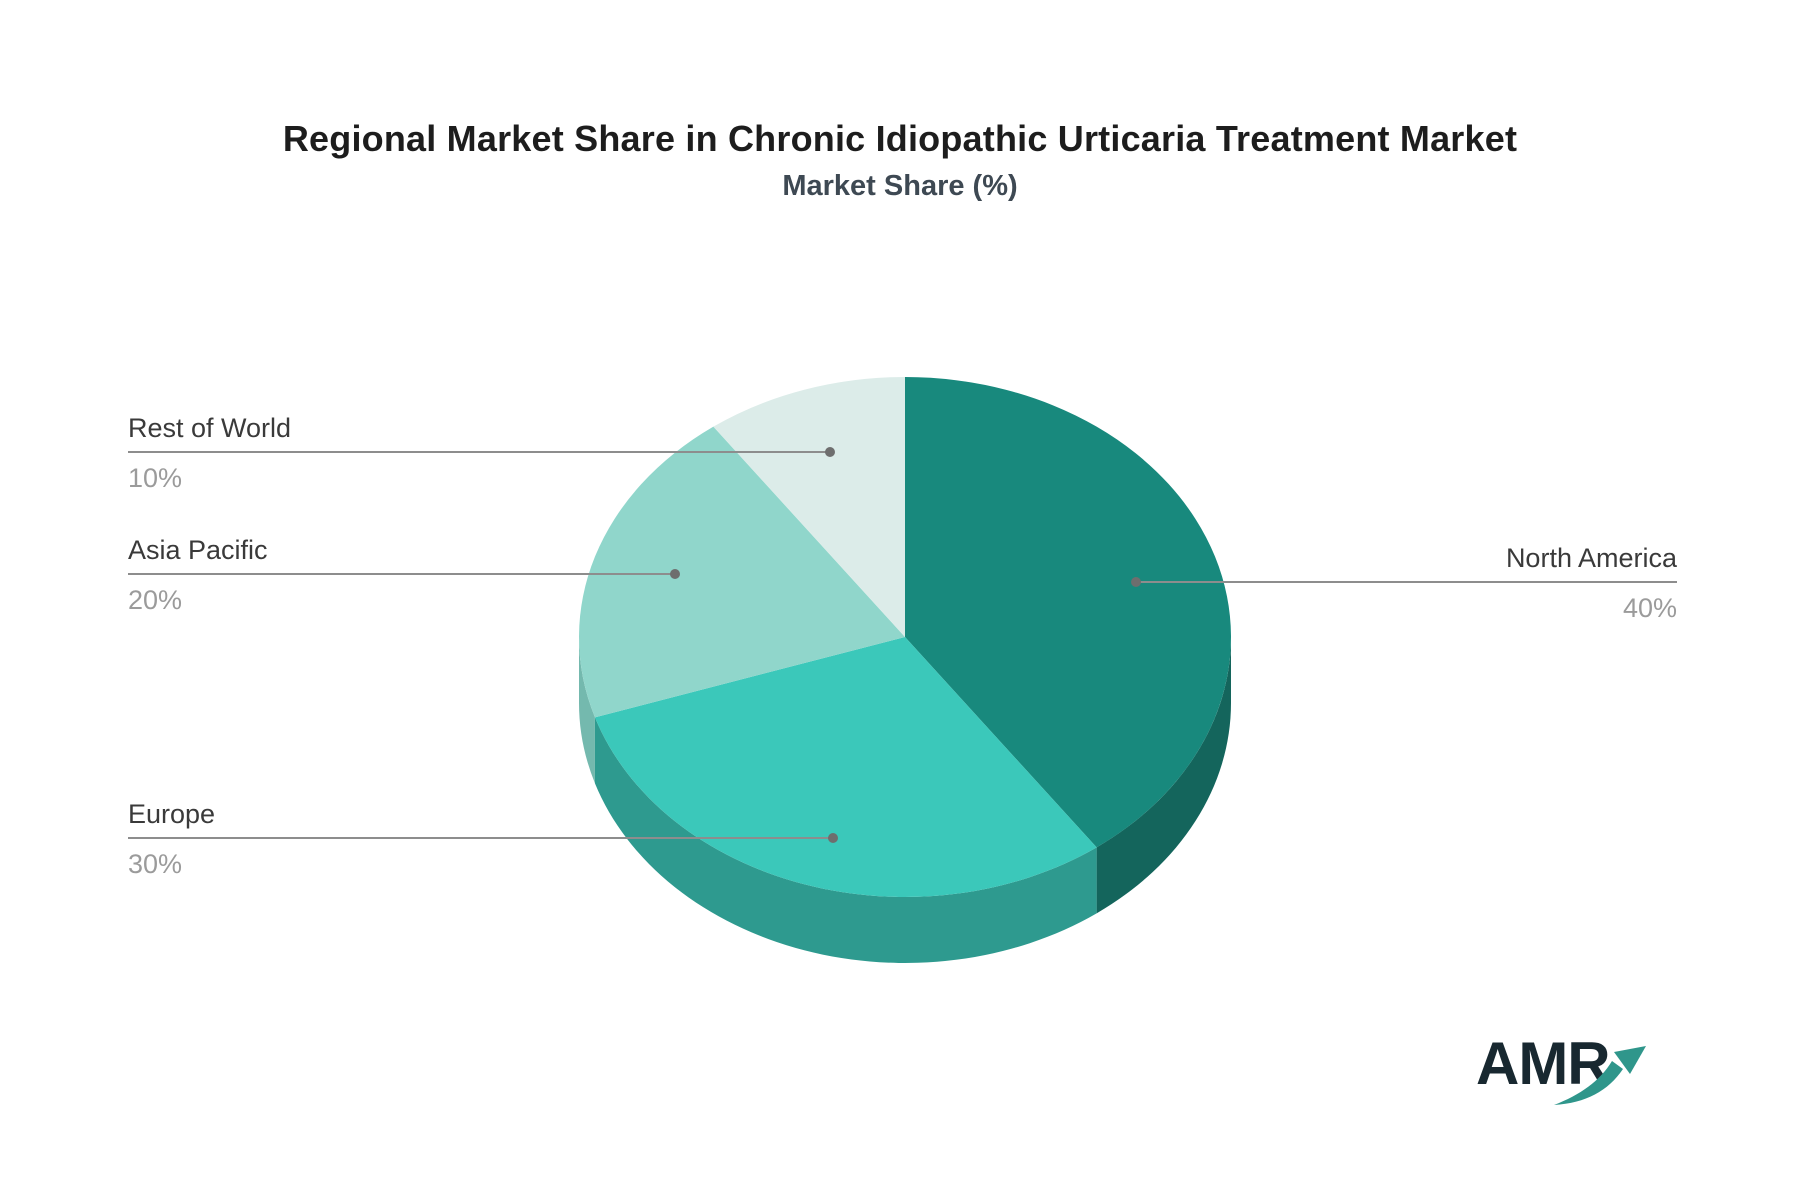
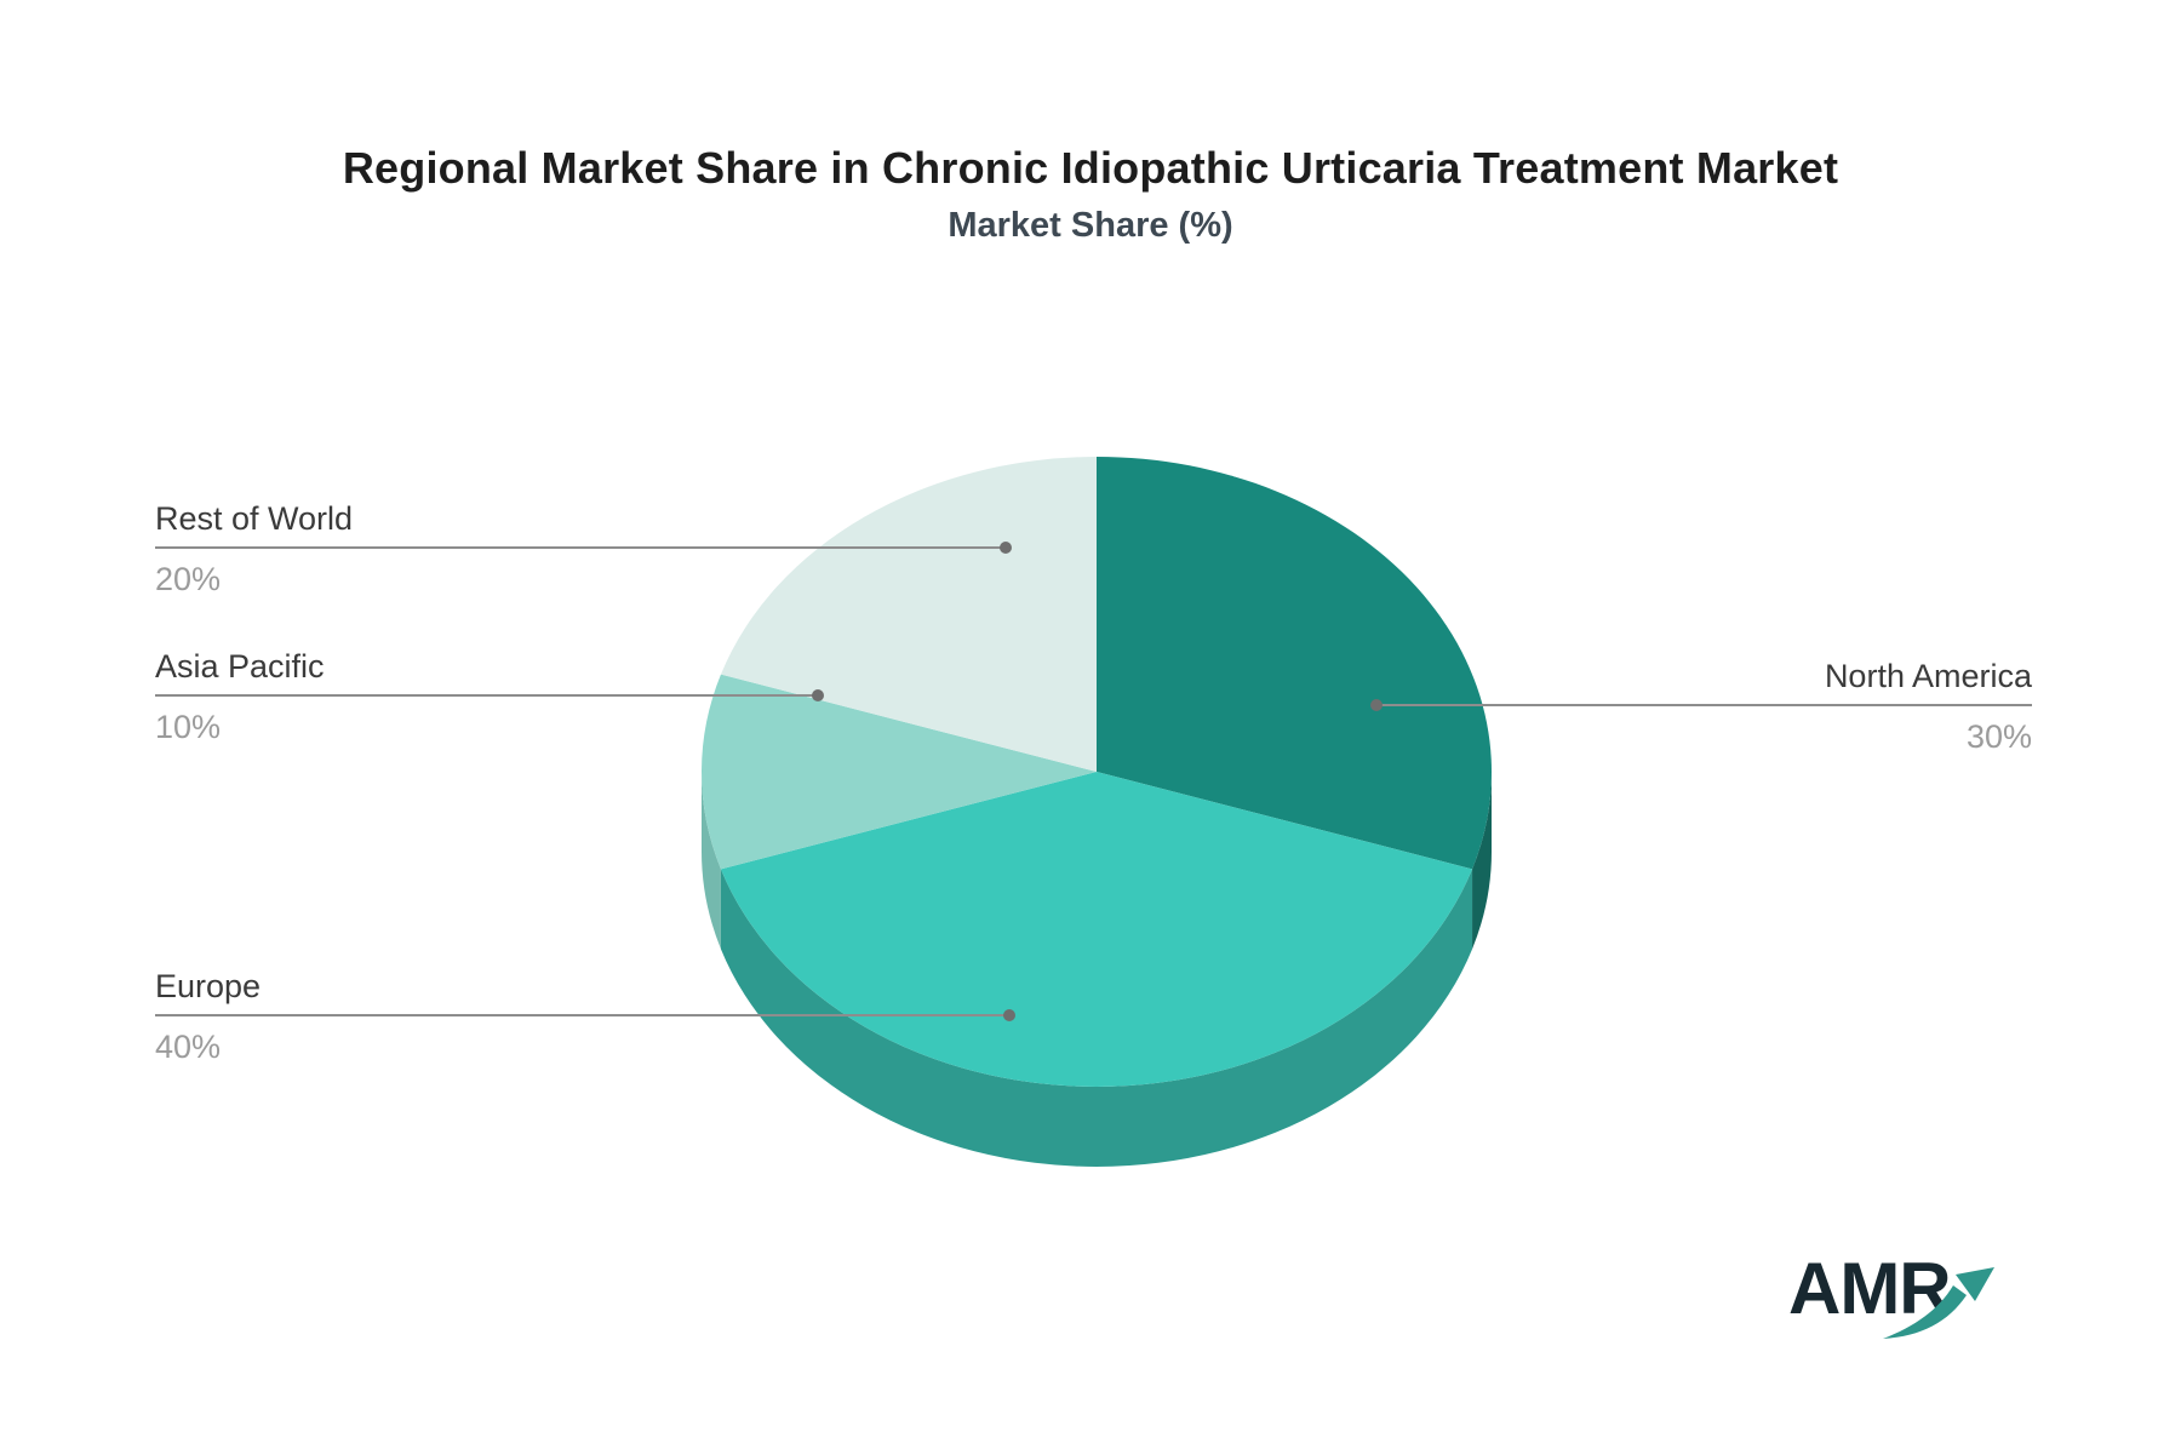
North America: 40% -> 30%
Europe: 30% -> 40%
Asia Pacific: 20% -> 10%
Rest of World: 10% -> 20%
